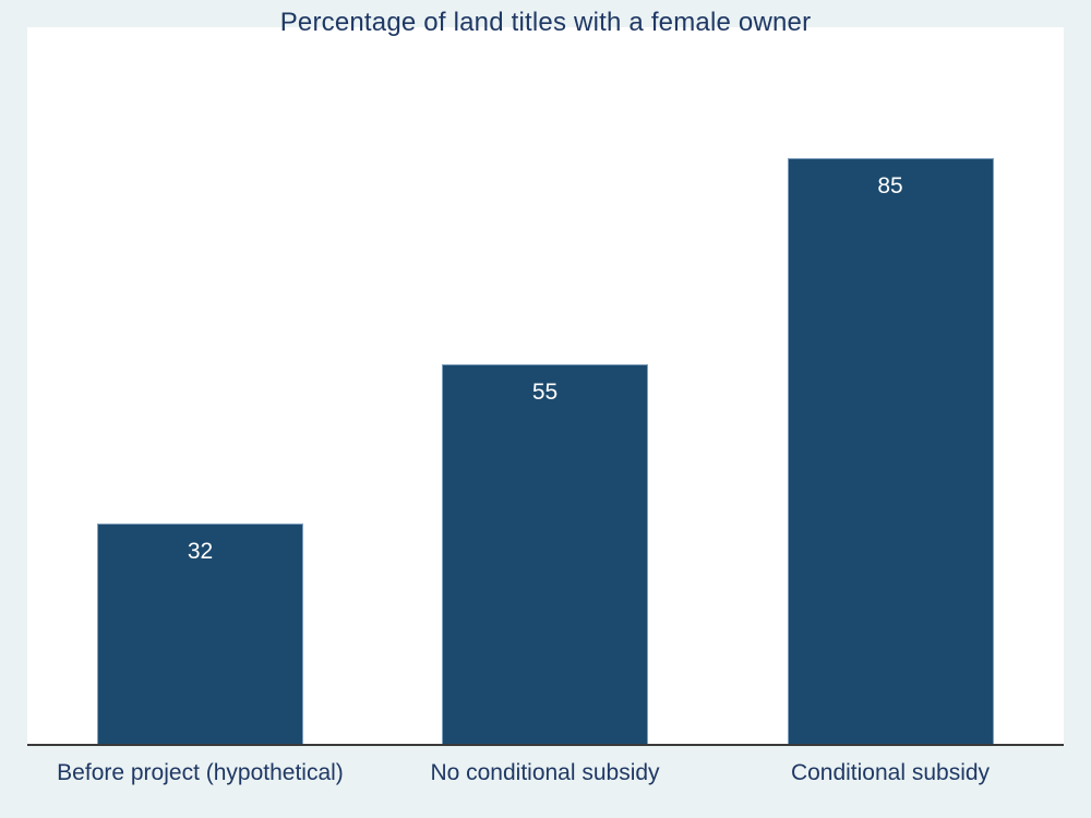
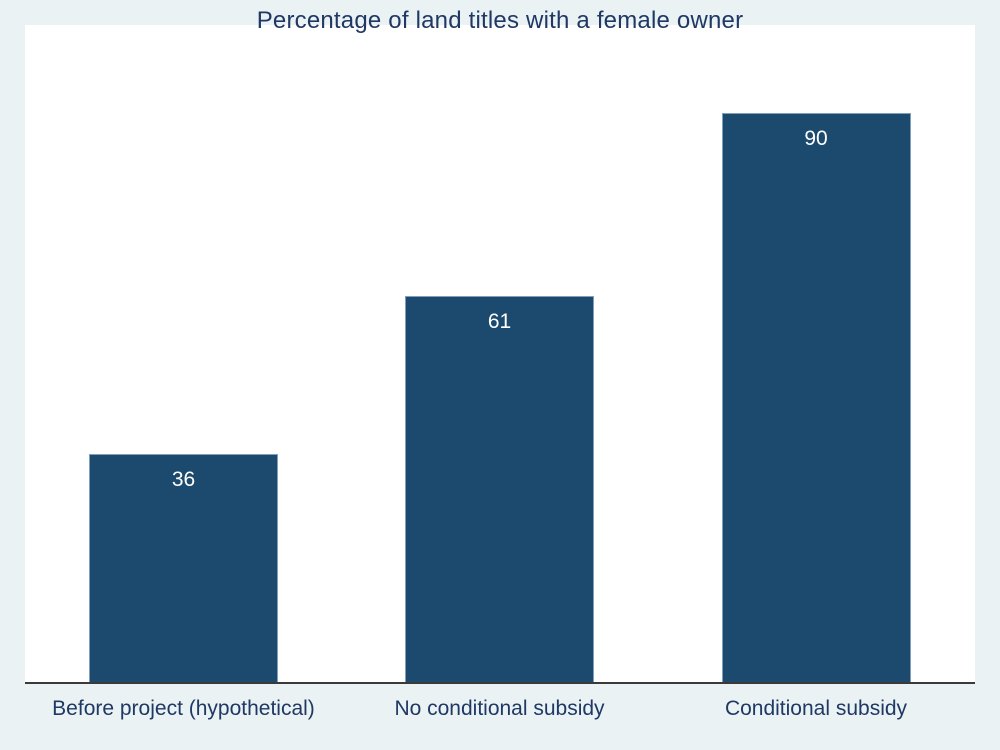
Before project (hypothetical): 32 -> 36
No conditional subsidy: 55 -> 61
Conditional subsidy: 85 -> 90
